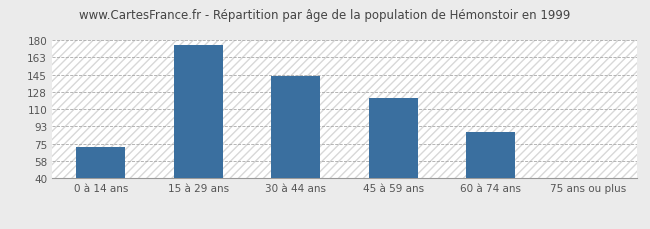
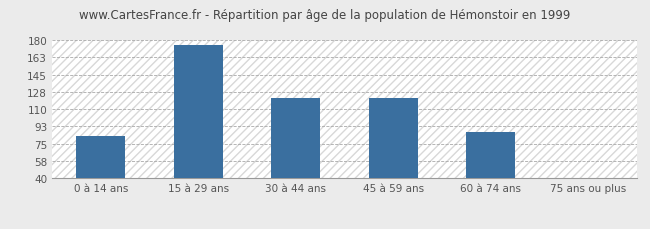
0 à 14 ans: 72 -> 83
30 à 44 ans: 144 -> 122
